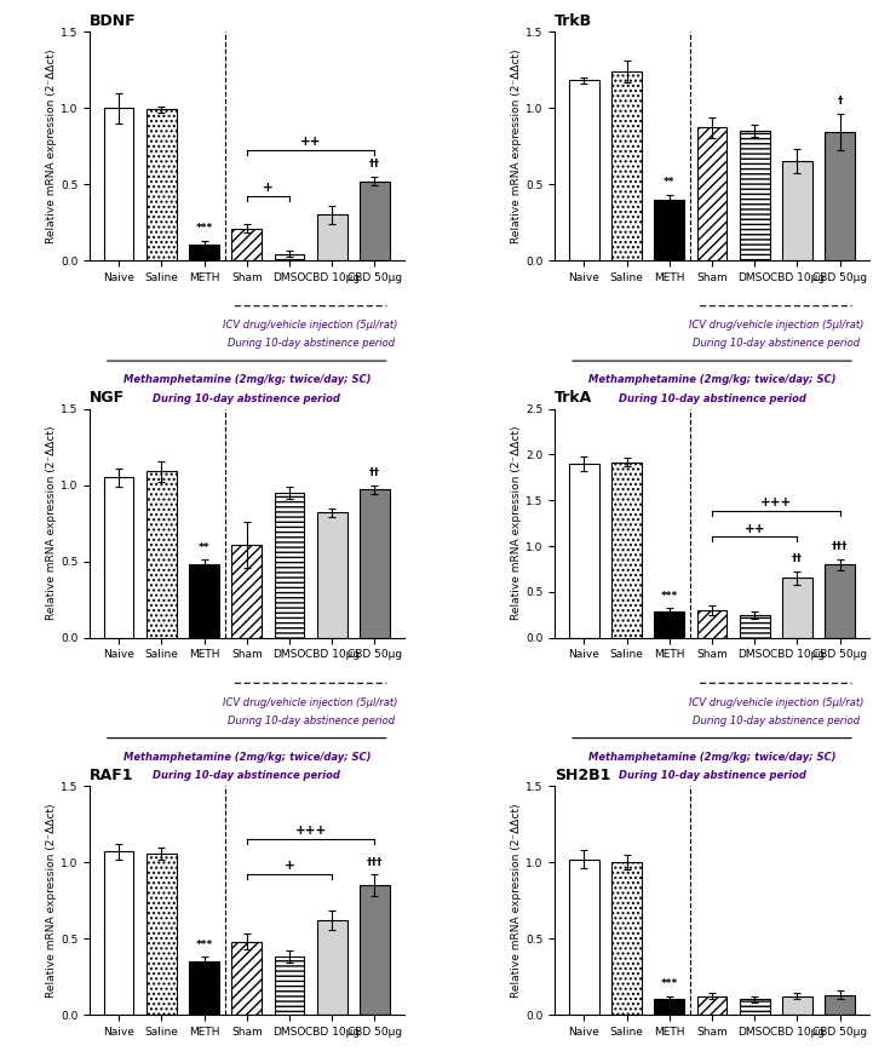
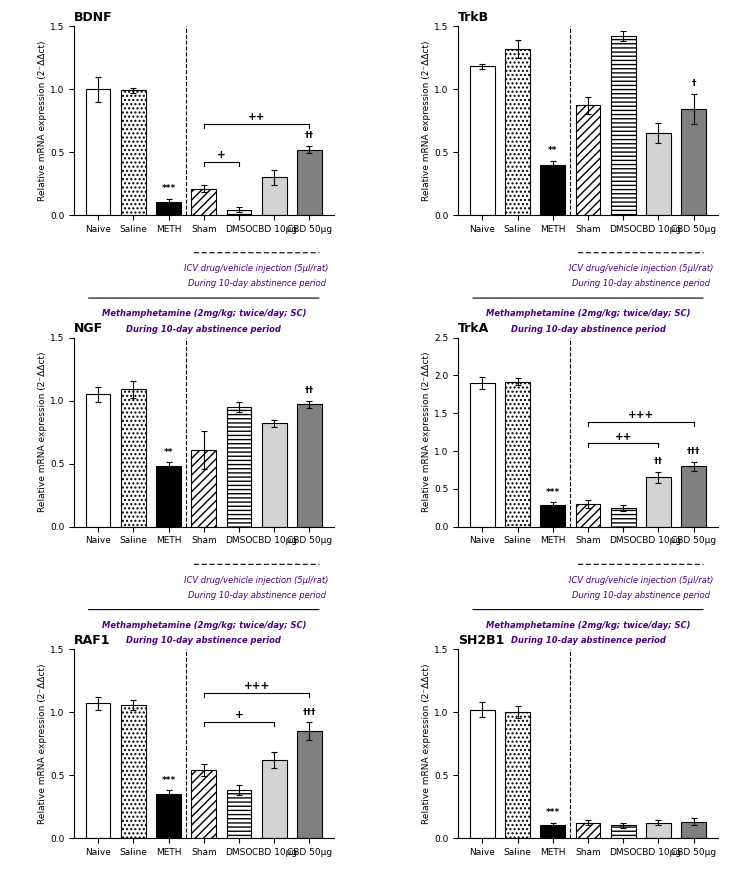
TrkB/Saline: 1.24 -> 1.32
TrkB/DMSO: 0.85 -> 1.42
RAF1/Sham: 0.48 -> 0.54
